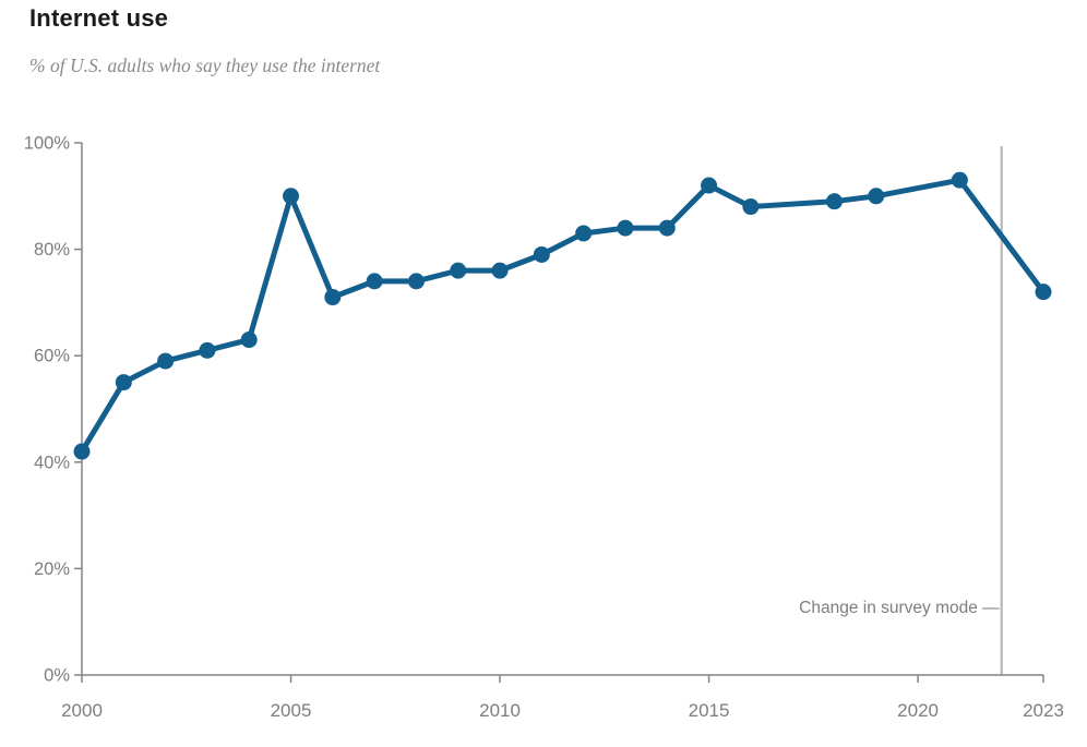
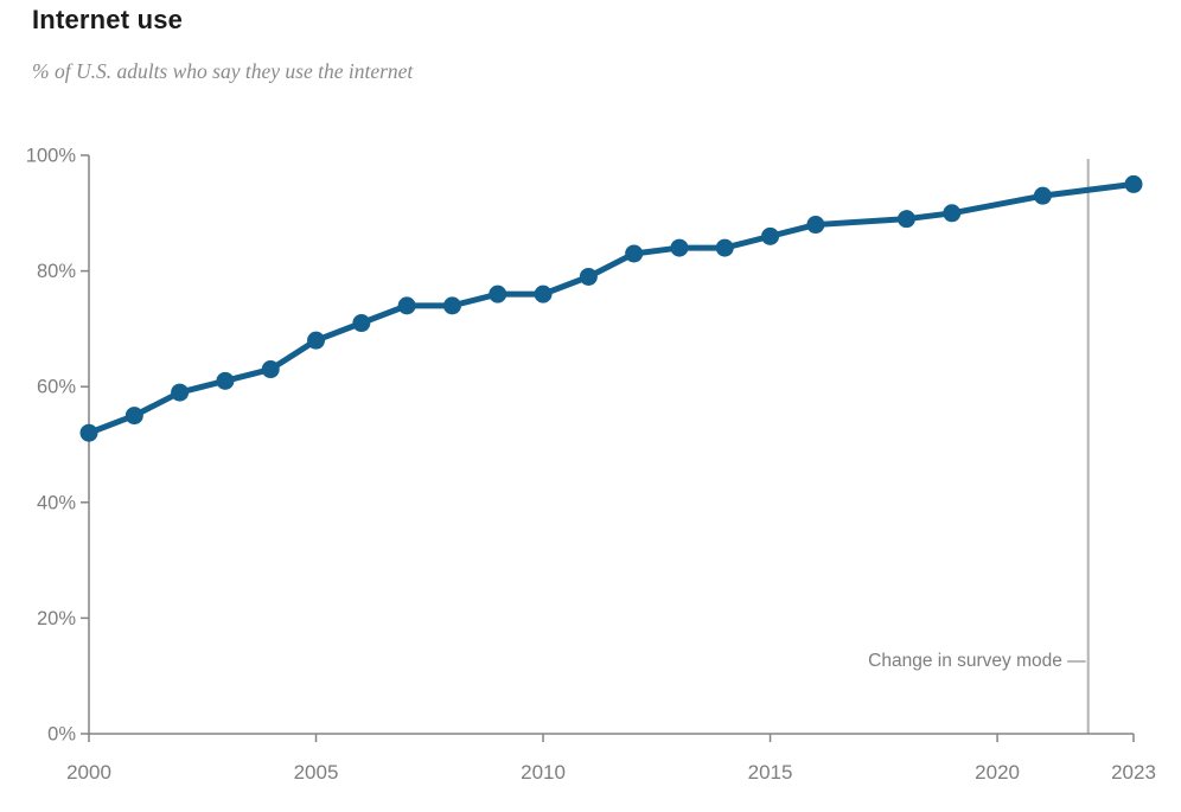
2000: 42% -> 52%
2005: 90% -> 68%
2015: 92% -> 86%
2023: 72% -> 95%
